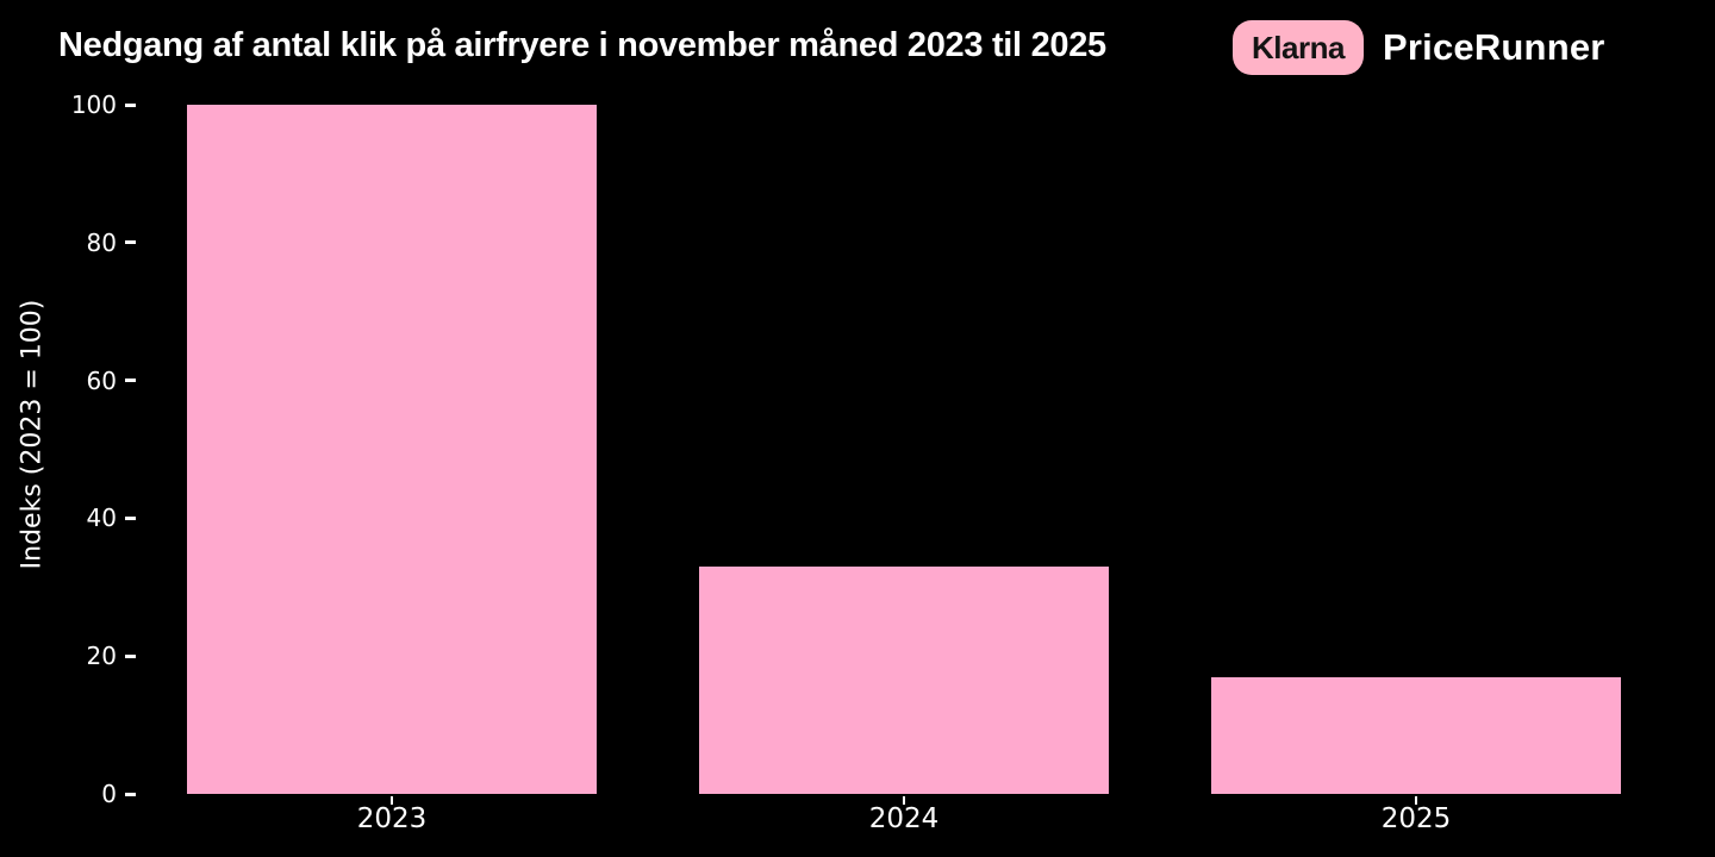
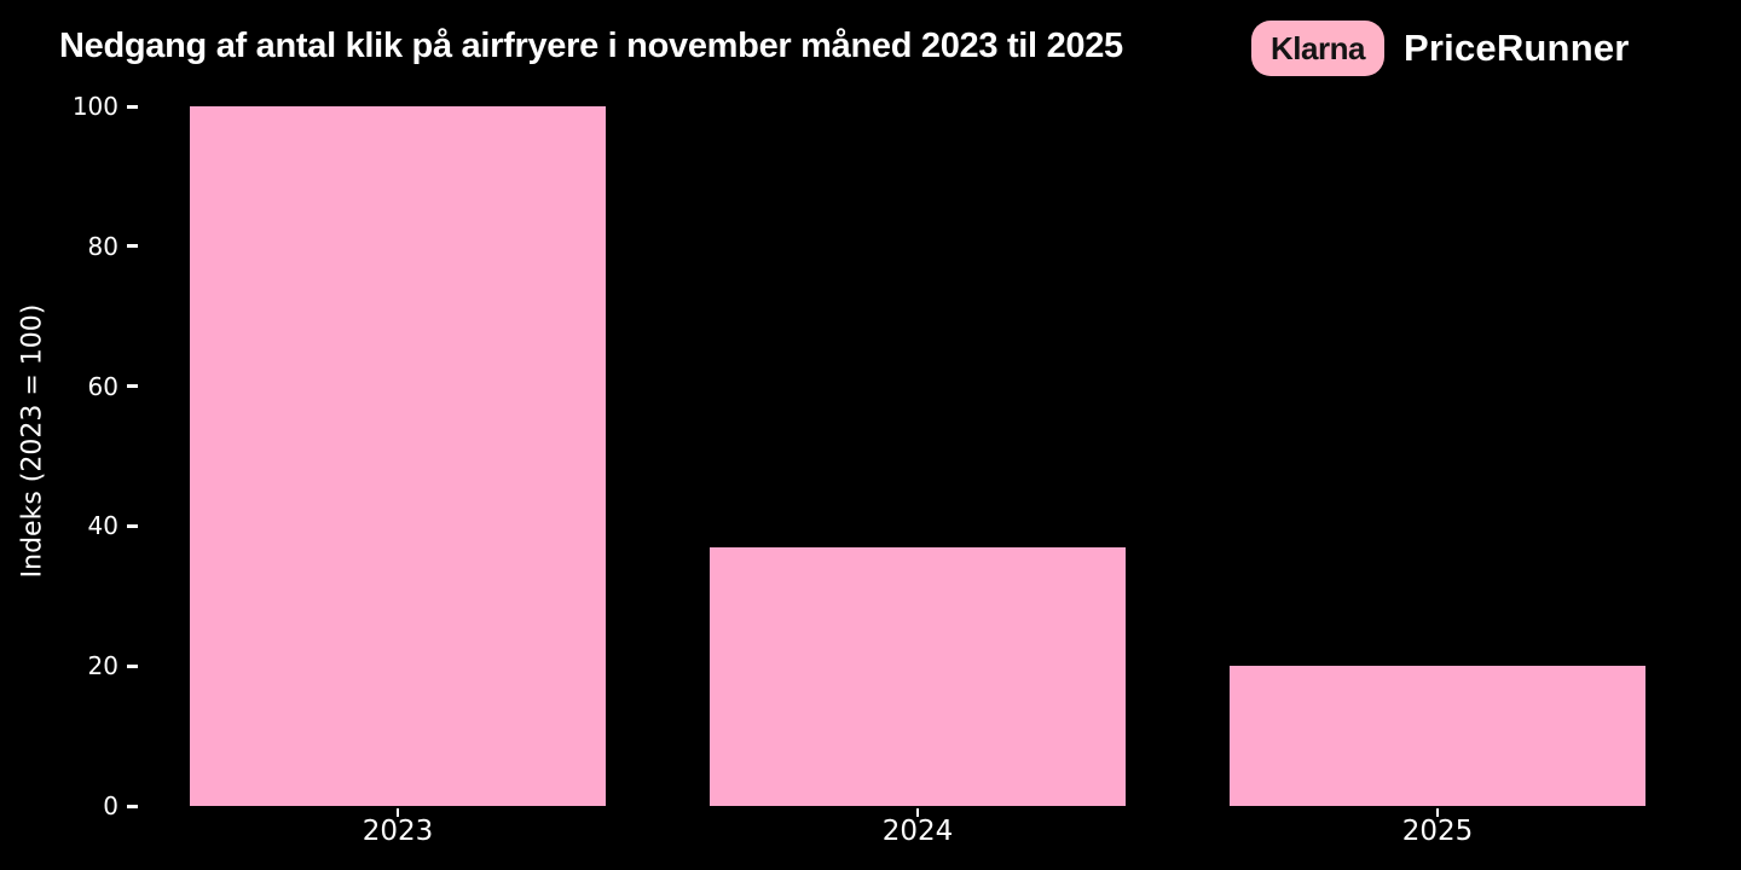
2024: 33 -> 37
2025: 17 -> 20
